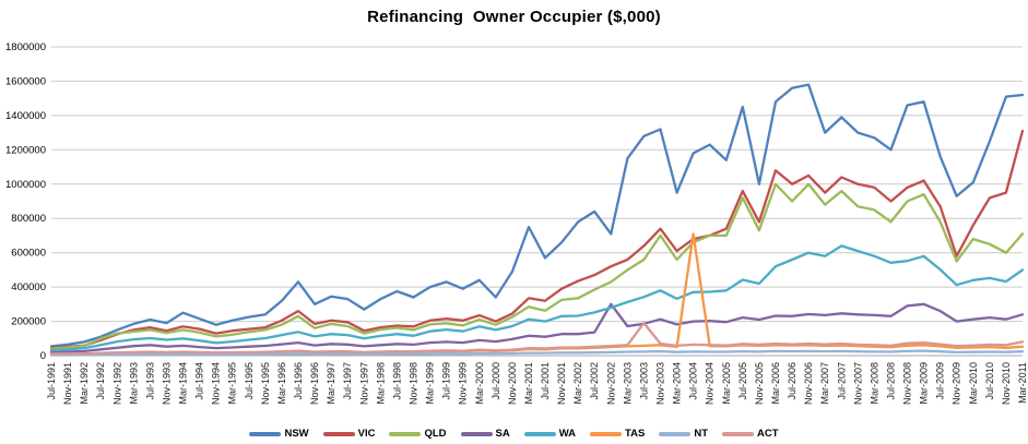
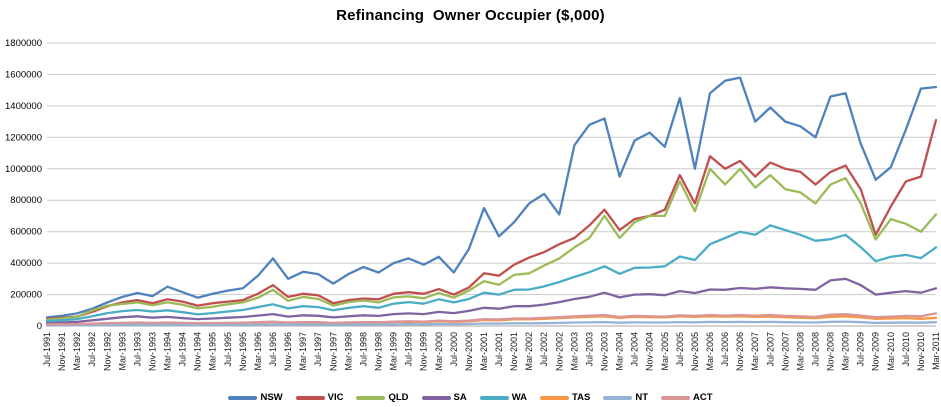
SA/Nov-2002: 300000 -> 150000
ACT/Jul-2003: 190000 -> 70000
TAS/Jul-2004: 710000 -> 60000
